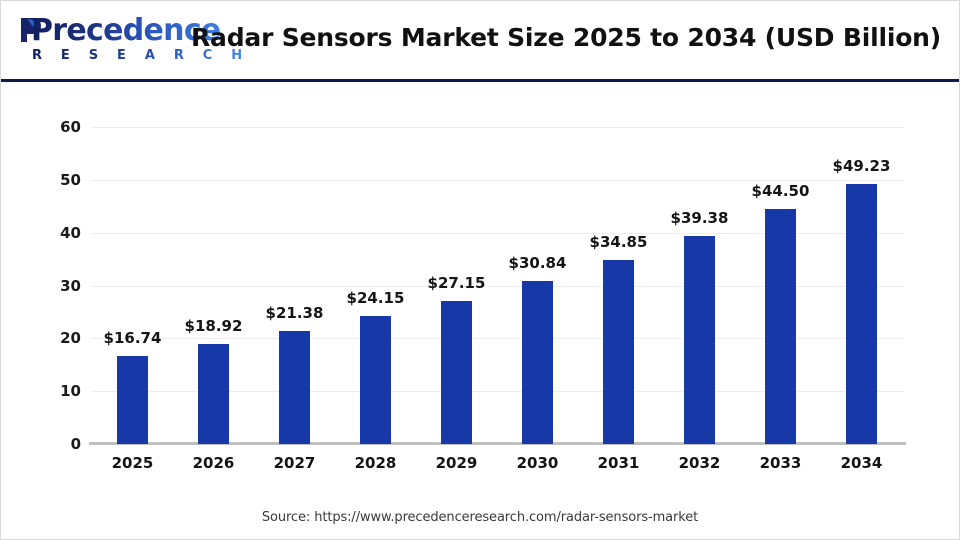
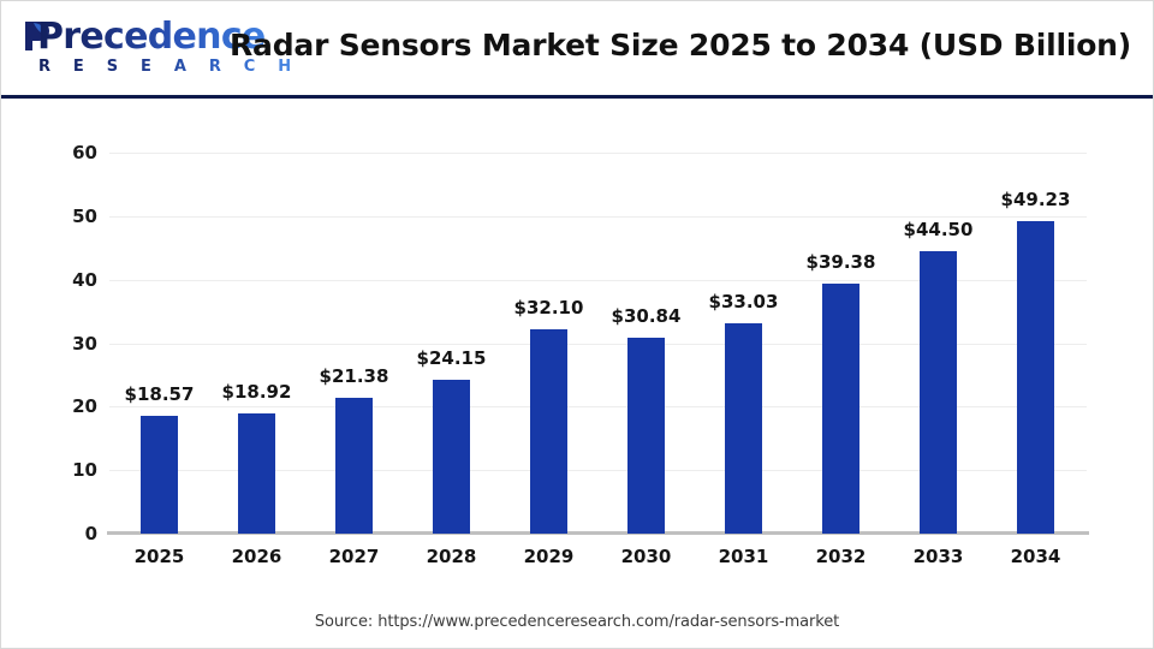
2025: $16.74 -> $18.57
2029: $27.15 -> $32.10
2031: $34.85 -> $33.03
